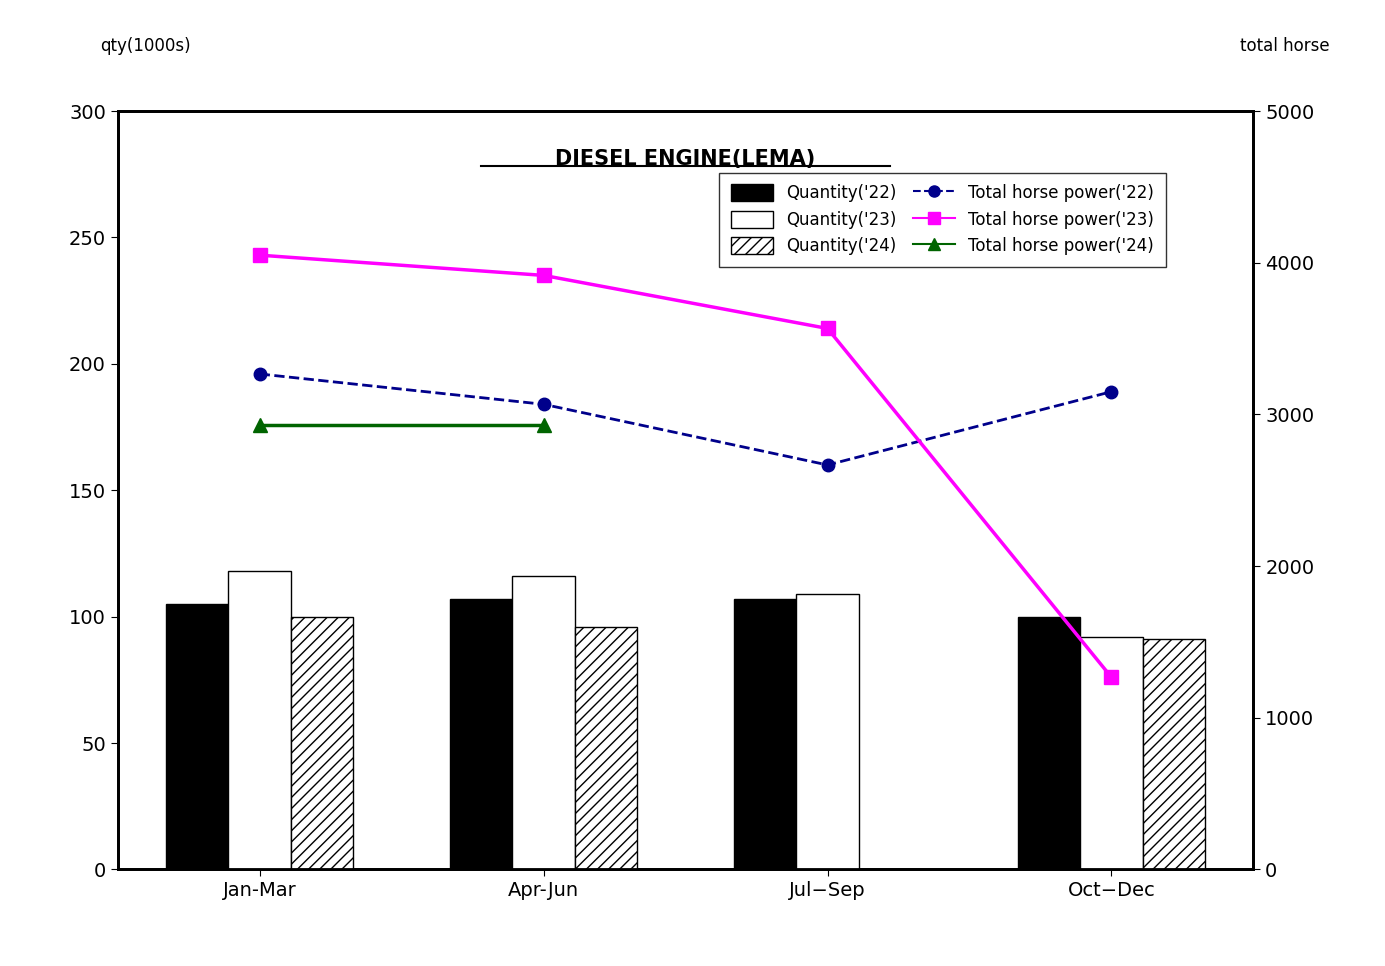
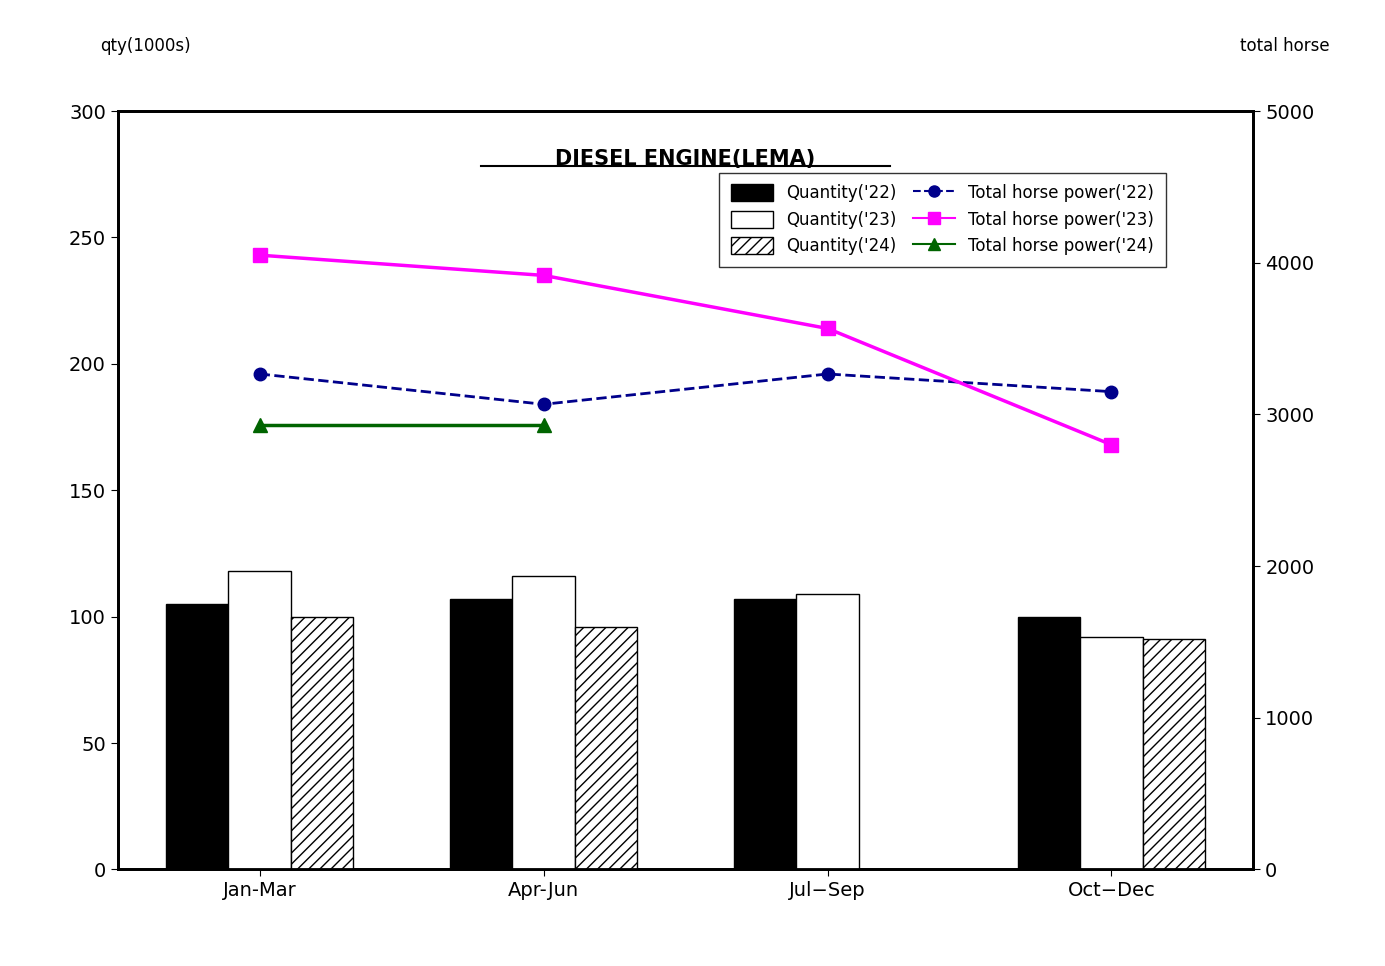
Total horse power('22)/Jul−Sep: 160 -> 196
Total horse power('23)/Oct−Dec: 76 -> 168
